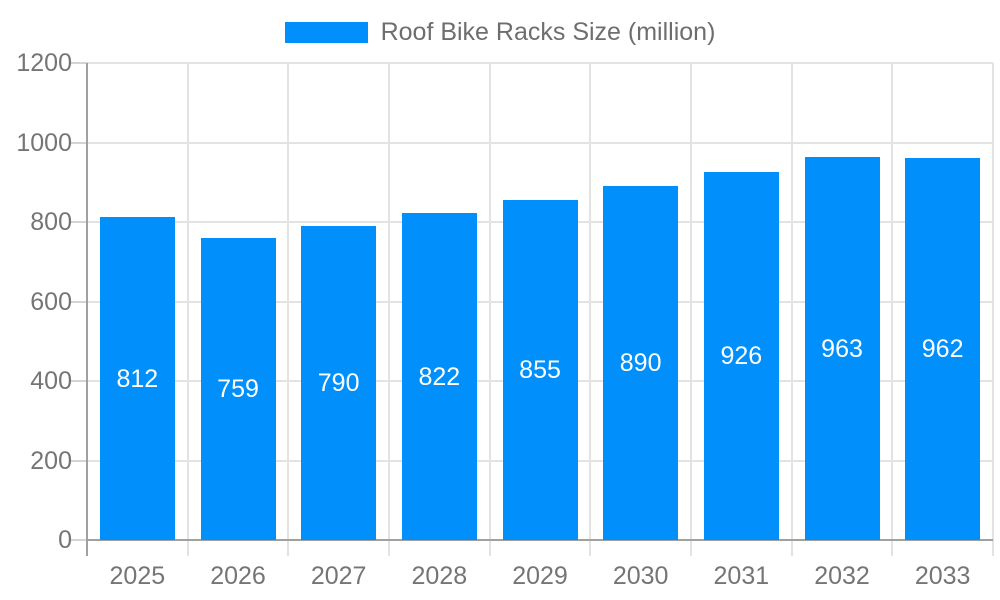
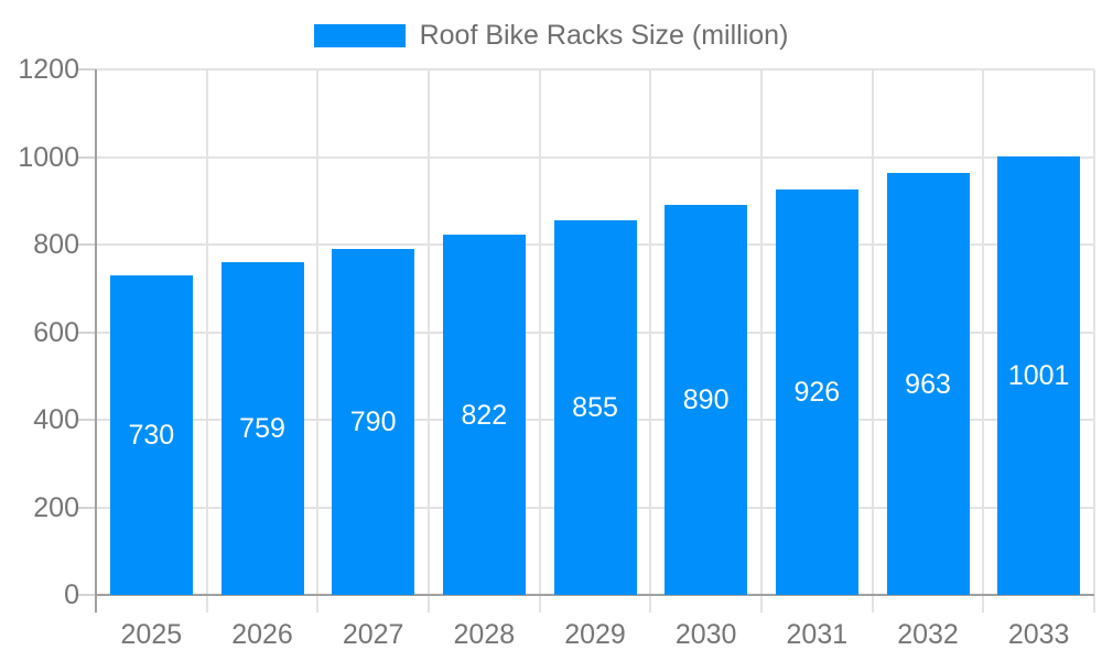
2025: 812 -> 730
2033: 962 -> 1001
